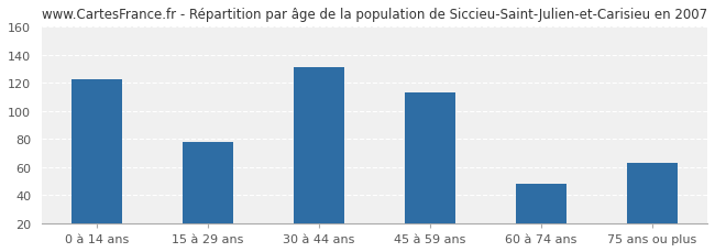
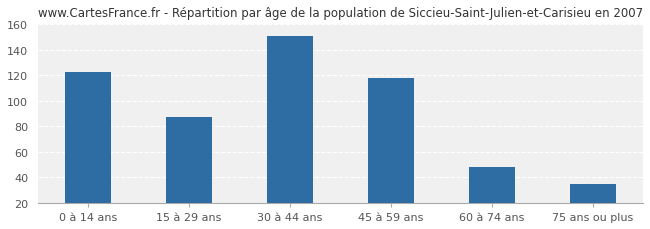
15 à 29 ans: 78 -> 87
30 à 44 ans: 131 -> 151
45 à 59 ans: 113 -> 118
75 ans ou plus: 63 -> 35
